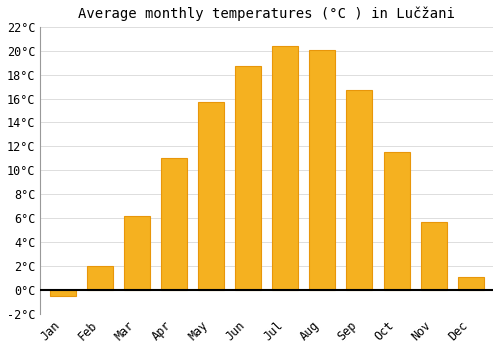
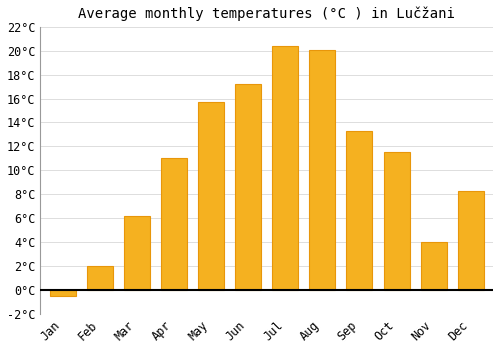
Jun: 18.7°C -> 17.2°C
Sep: 16.7°C -> 13.3°C
Nov: 5.7°C -> 4.0°C
Dec: 1.1°C -> 8.3°C
